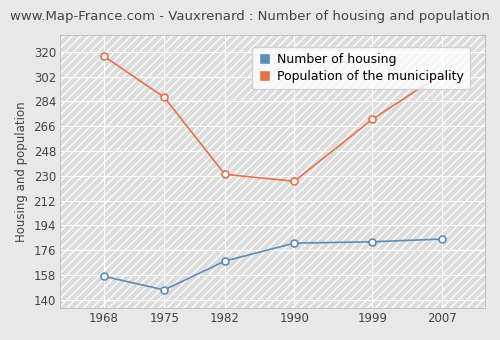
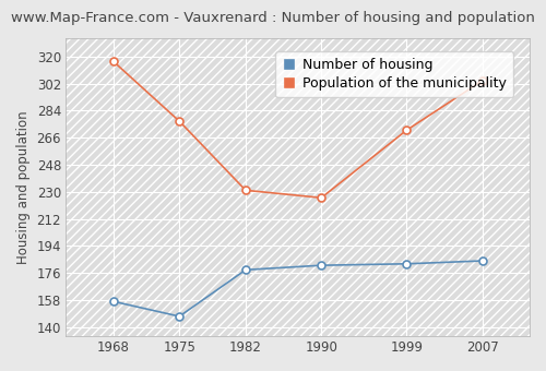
Population of the municipality/1975: 287 -> 277
Number of housing/1982: 168 -> 178
